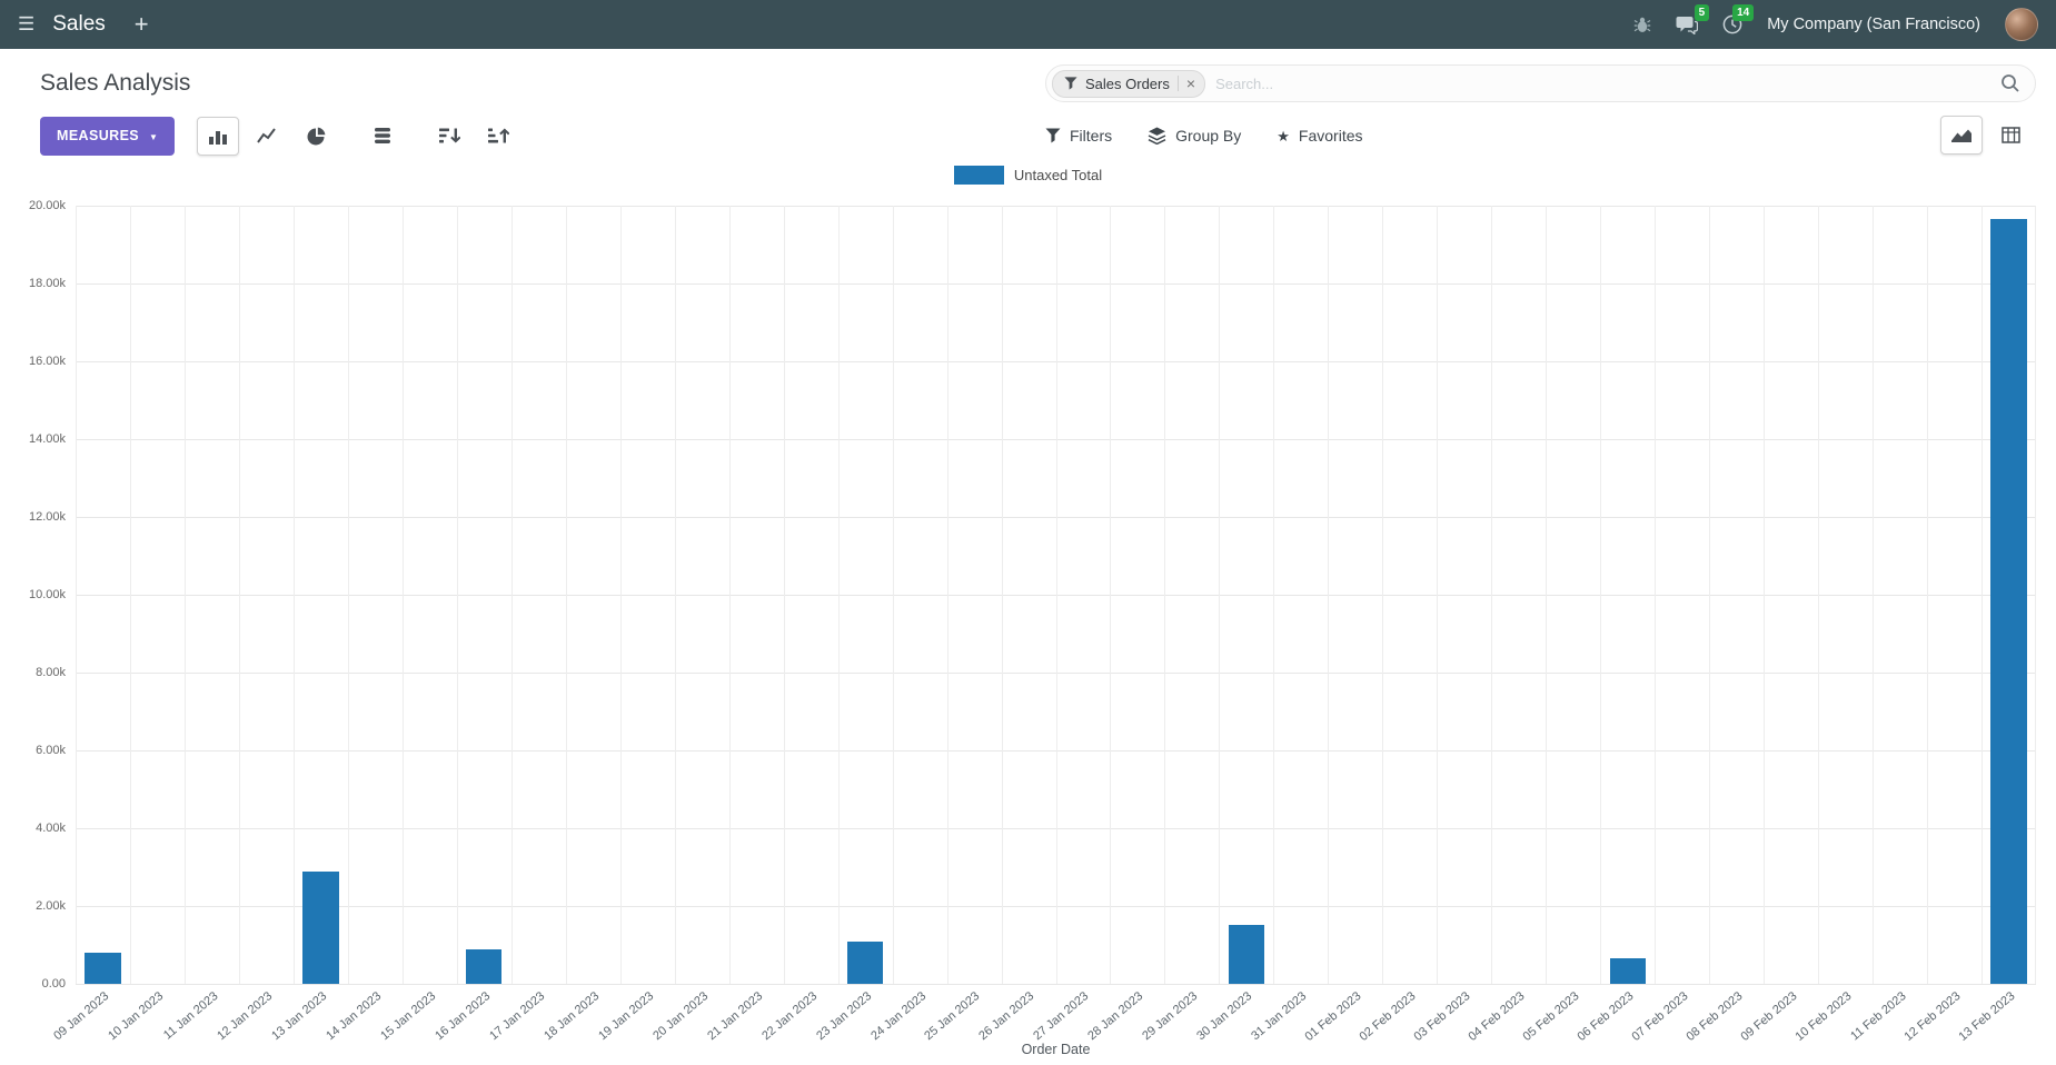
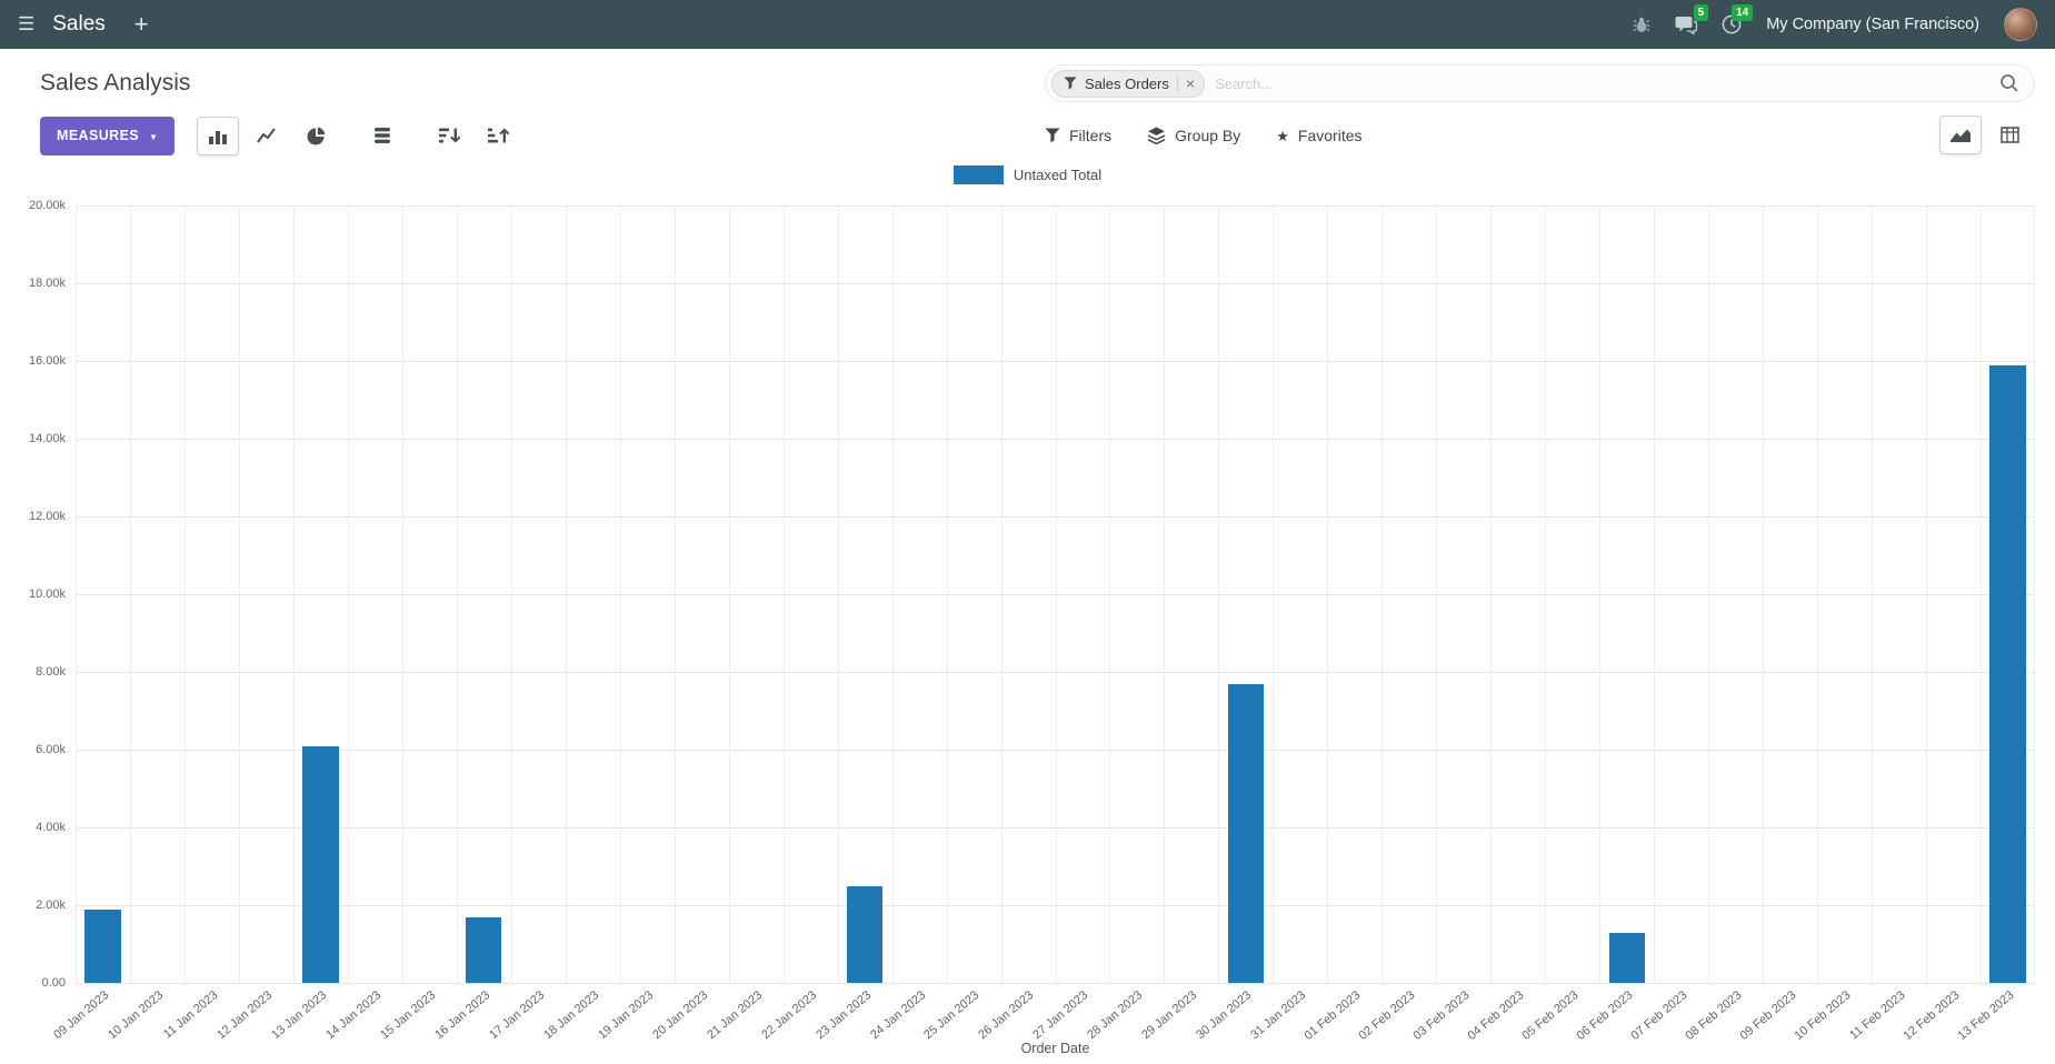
09 Jan 2023: 0.8k -> 1.9k
13 Jan 2023: 2.9k -> 6.1k
16 Jan 2023: 0.9k -> 1.7k
23 Jan 2023: 1.1k -> 2.5k
30 Jan 2023: 1.5k -> 7.7k
06 Feb 2023: 0.6k -> 1.3k
13 Feb 2023: 19.6k -> 15.9k
